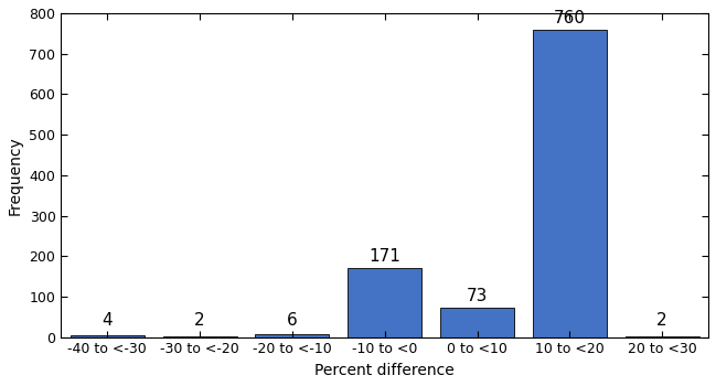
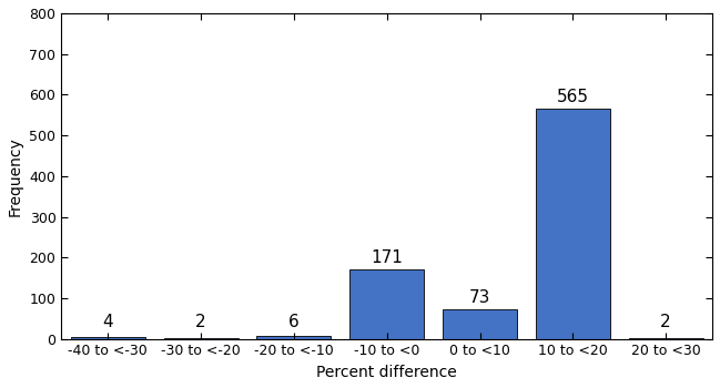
10 to <20: 760 -> 565
